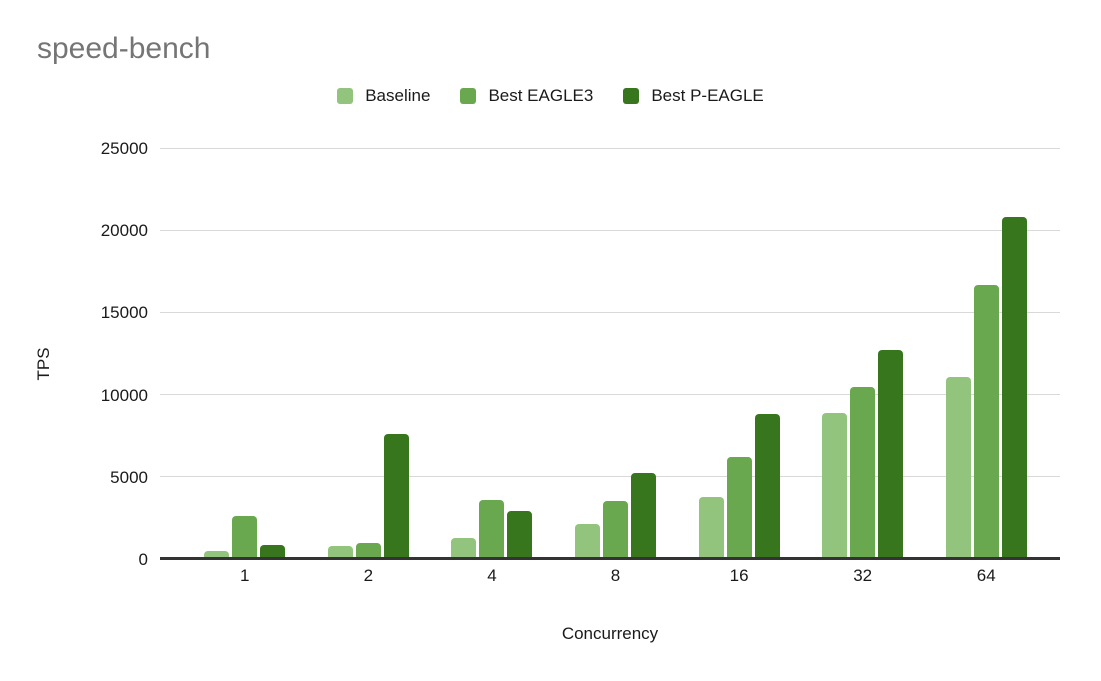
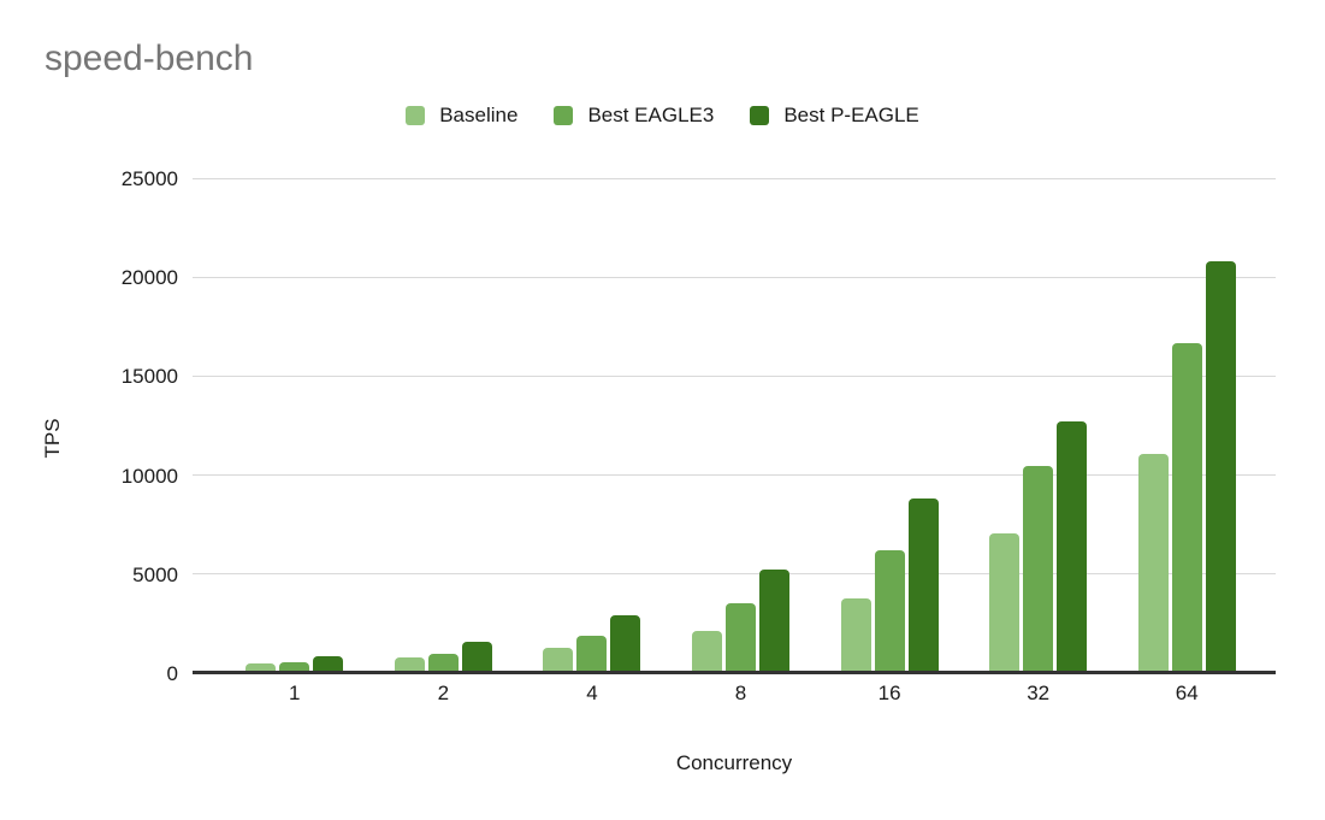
Best EAGLE3/1: 2600 -> 600
Best P-EAGLE/2: 7600 -> 1600
Best EAGLE3/4: 3600 -> 1900
Baseline/32: 8900 -> 7000
